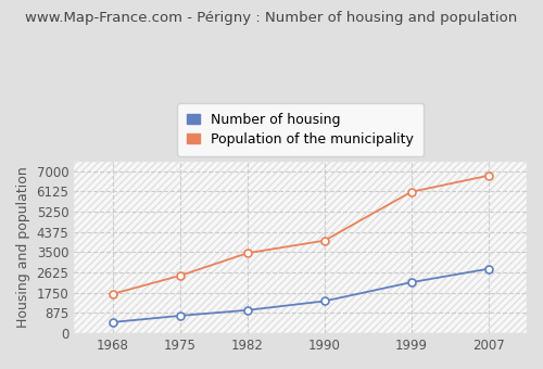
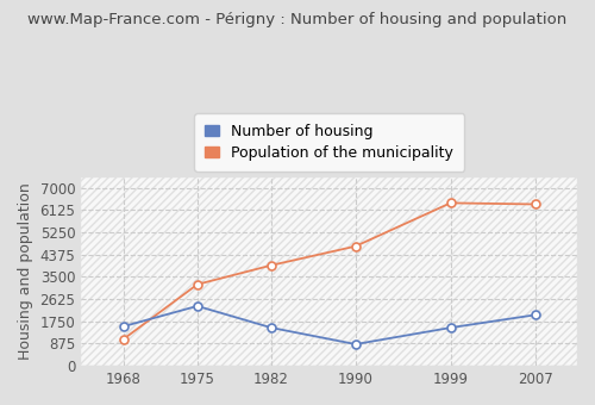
Number of housing/1968: 480 -> 1550
Population of the municipality/1968: 1700 -> 1050
Number of housing/1975: 760 -> 2350
Population of the municipality/1975: 2490 -> 3200
Number of housing/1982: 1000 -> 1500
Population of the municipality/1982: 3460 -> 3950
Number of housing/1990: 1390 -> 850
Population of the municipality/1990: 4000 -> 4700
Number of housing/1999: 2200 -> 1500
Population of the municipality/1999: 6100 -> 6400
Number of housing/2007: 2780 -> 2000
Population of the municipality/2007: 6800 -> 6350
